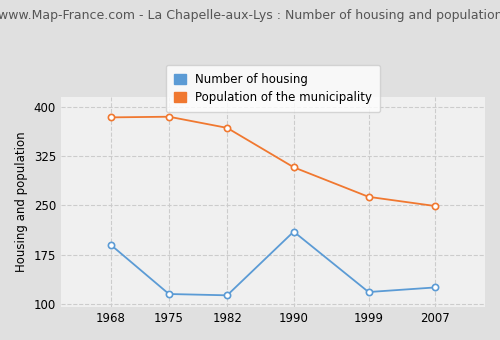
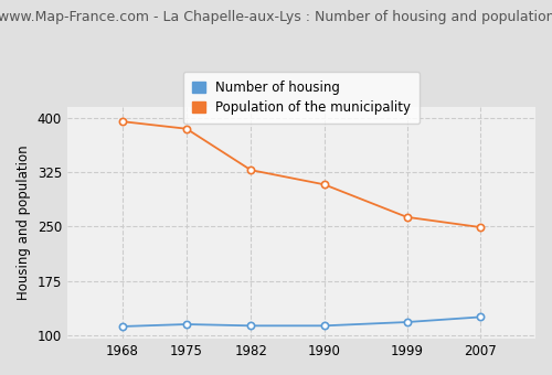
Number of housing/1968: 190 -> 112
Population of the municipality/1968: 384 -> 395
Population of the municipality/1982: 368 -> 328
Number of housing/1990: 210 -> 113
